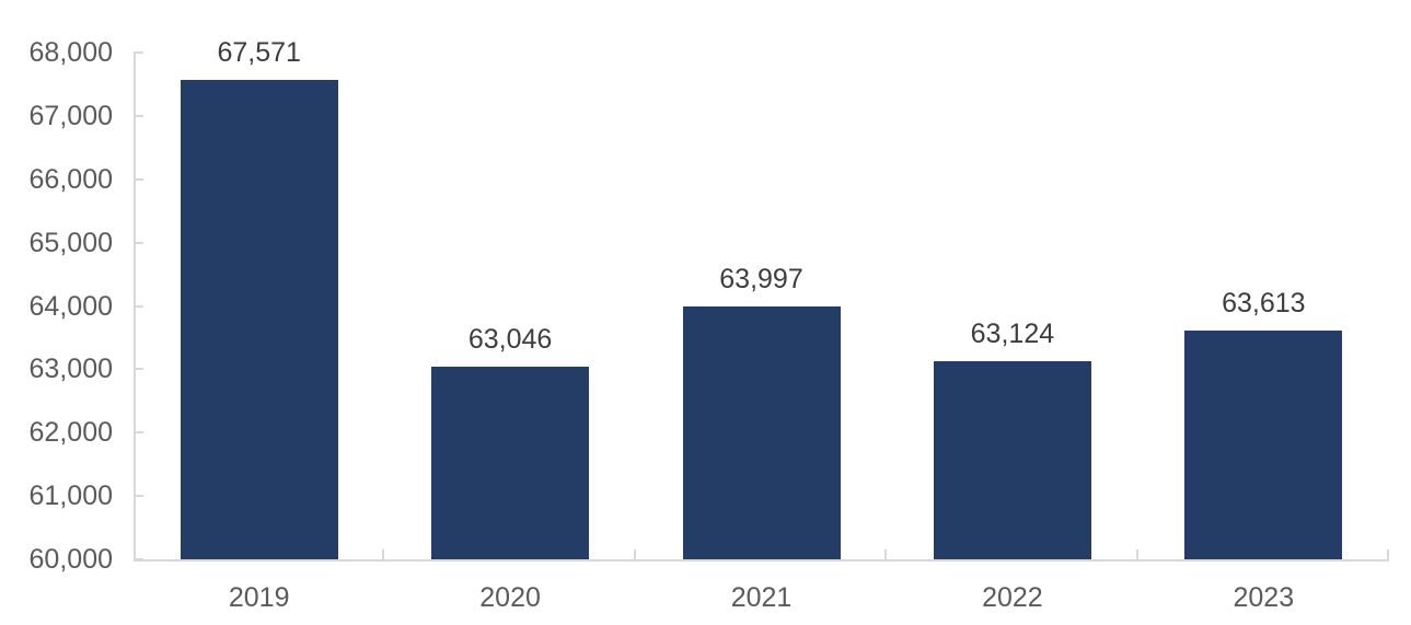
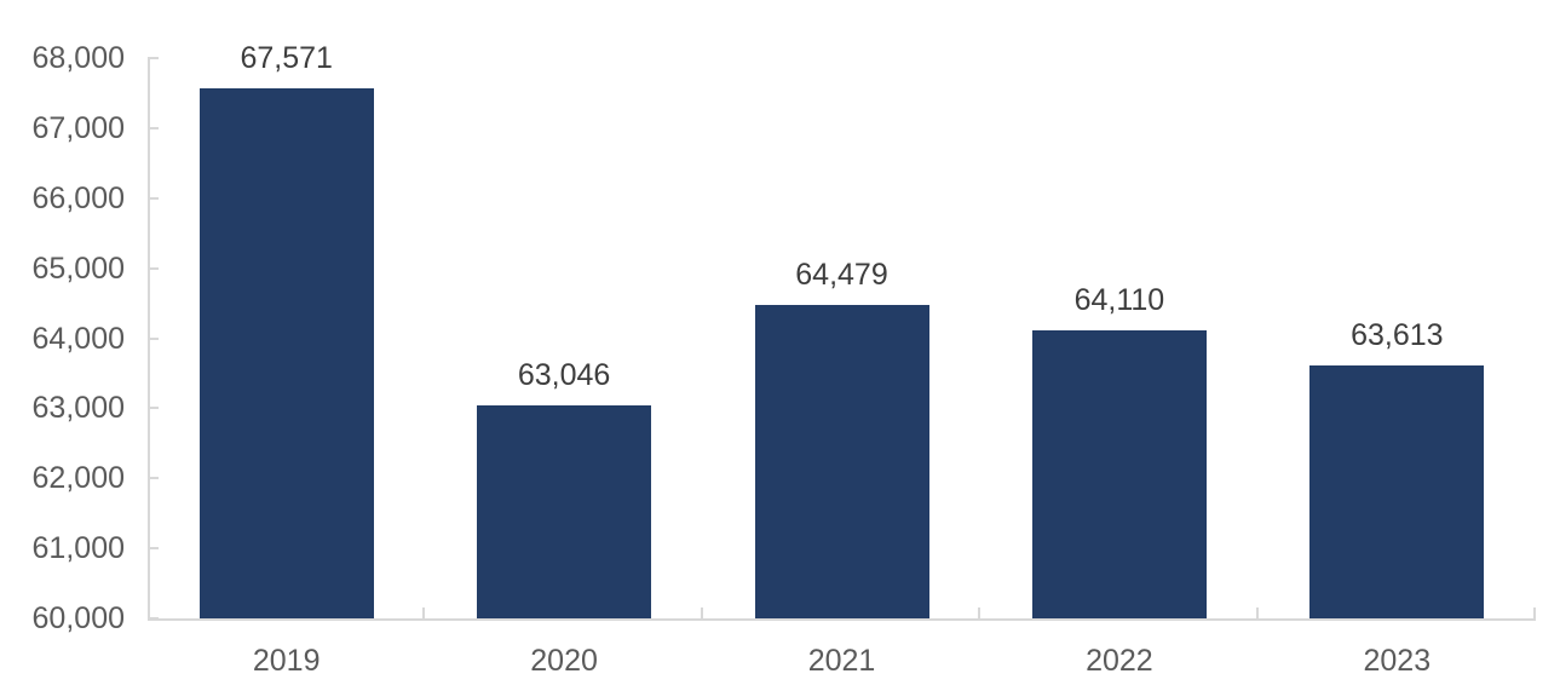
2021: 63,997 -> 64,479
2022: 63,124 -> 64,110
